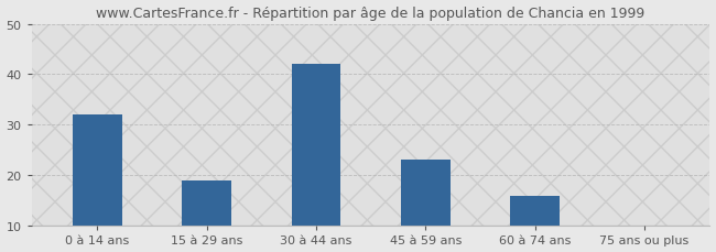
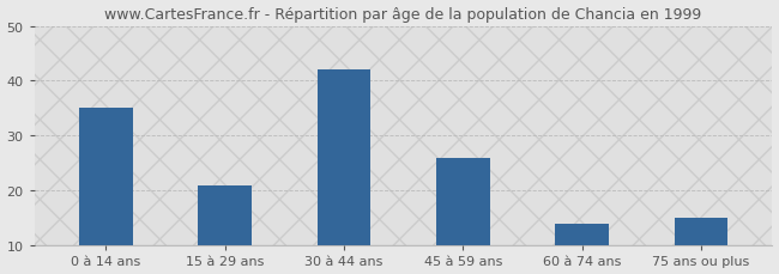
0 à 14 ans: 32 -> 35
15 à 29 ans: 19 -> 21
45 à 59 ans: 23 -> 26
60 à 74 ans: 16 -> 14
75 ans ou plus: 10 -> 15
